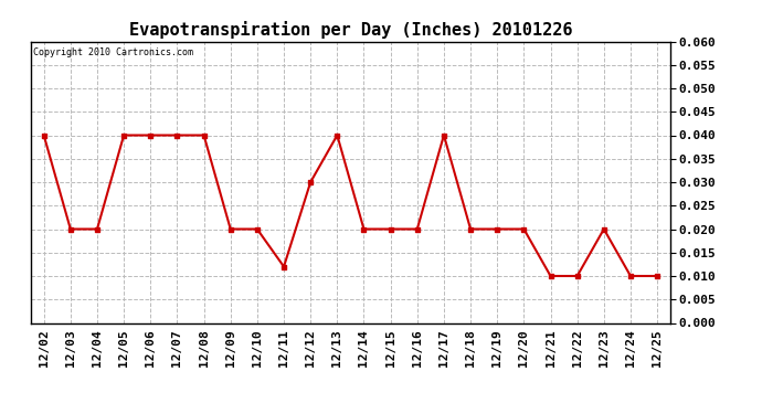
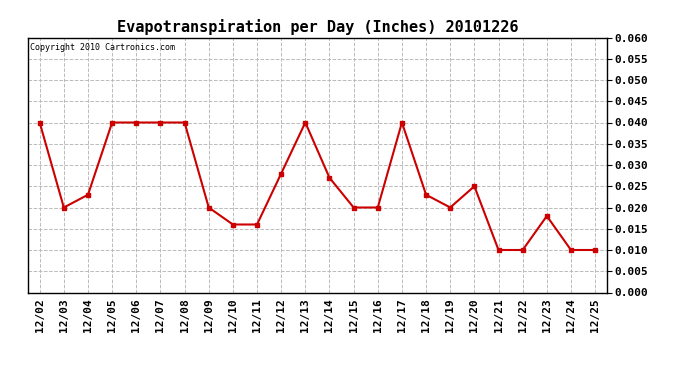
12/04: 0.020 -> 0.023
12/10: 0.020 -> 0.016
12/11: 0.012 -> 0.016
12/12: 0.030 -> 0.028
12/14: 0.020 -> 0.027
12/18: 0.020 -> 0.023
12/20: 0.020 -> 0.025
12/23: 0.020 -> 0.018
